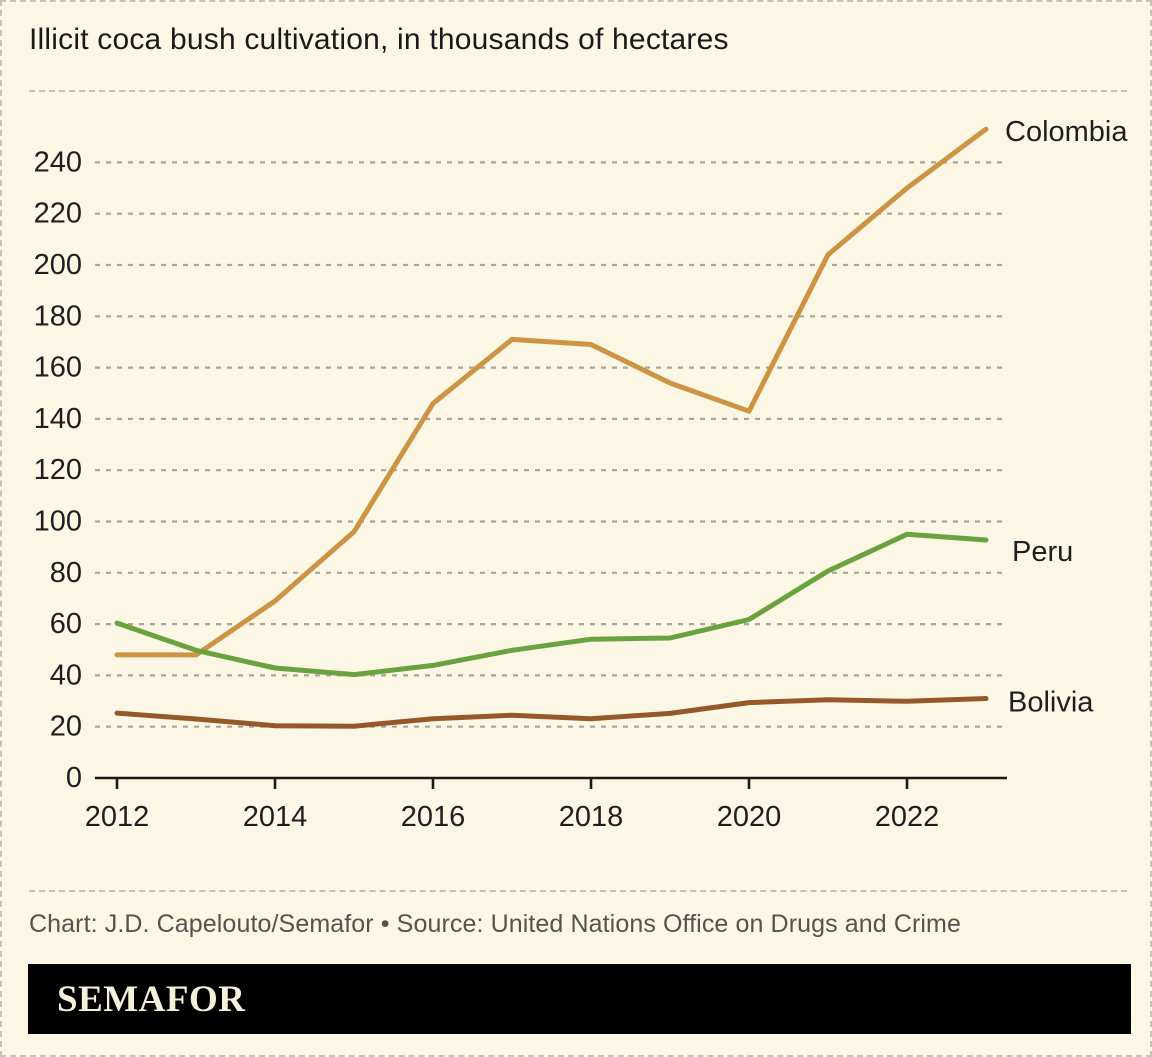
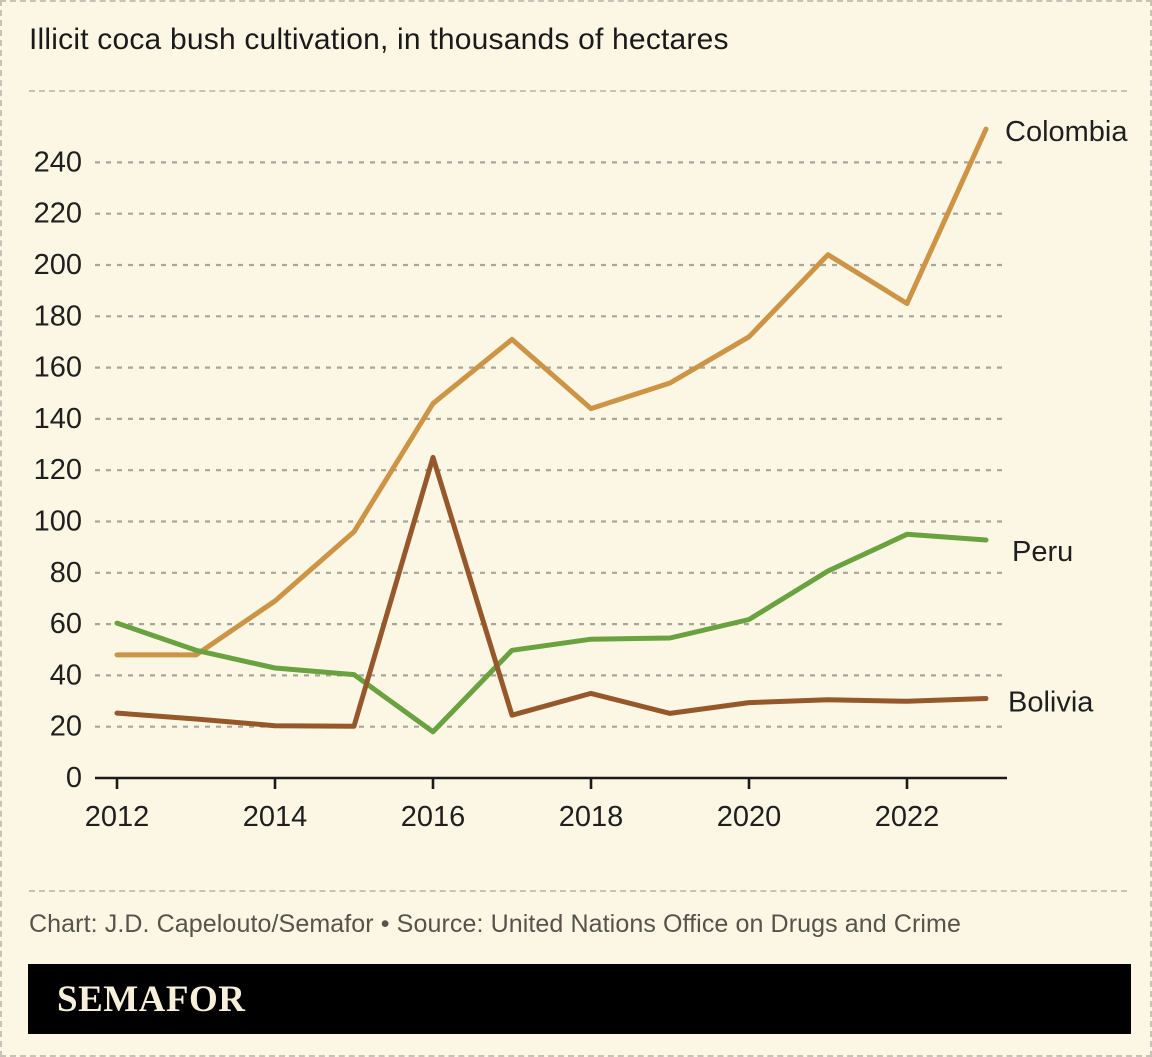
Peru/2016: 44 -> 18
Bolivia/2016: 23 -> 125
Colombia/2018: 169 -> 144
Bolivia/2018: 23 -> 33
Colombia/2020: 143 -> 172
Colombia/2022: 230 -> 185
